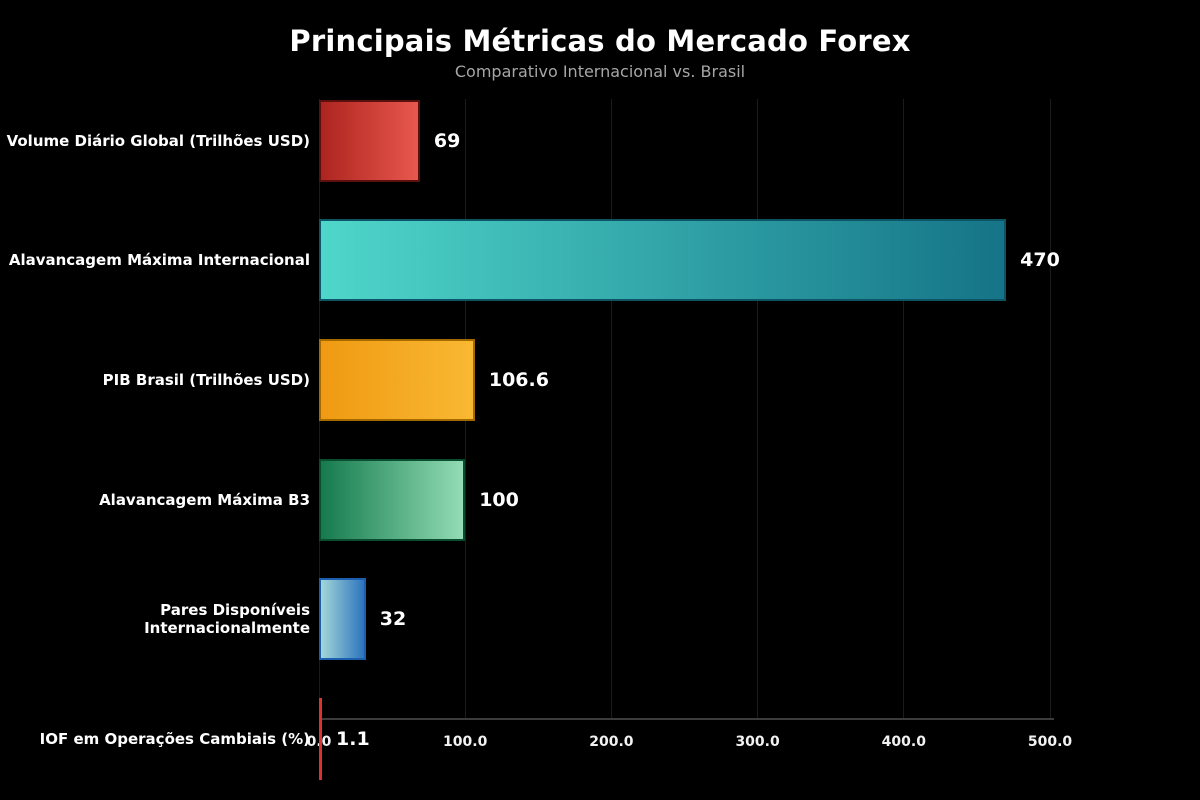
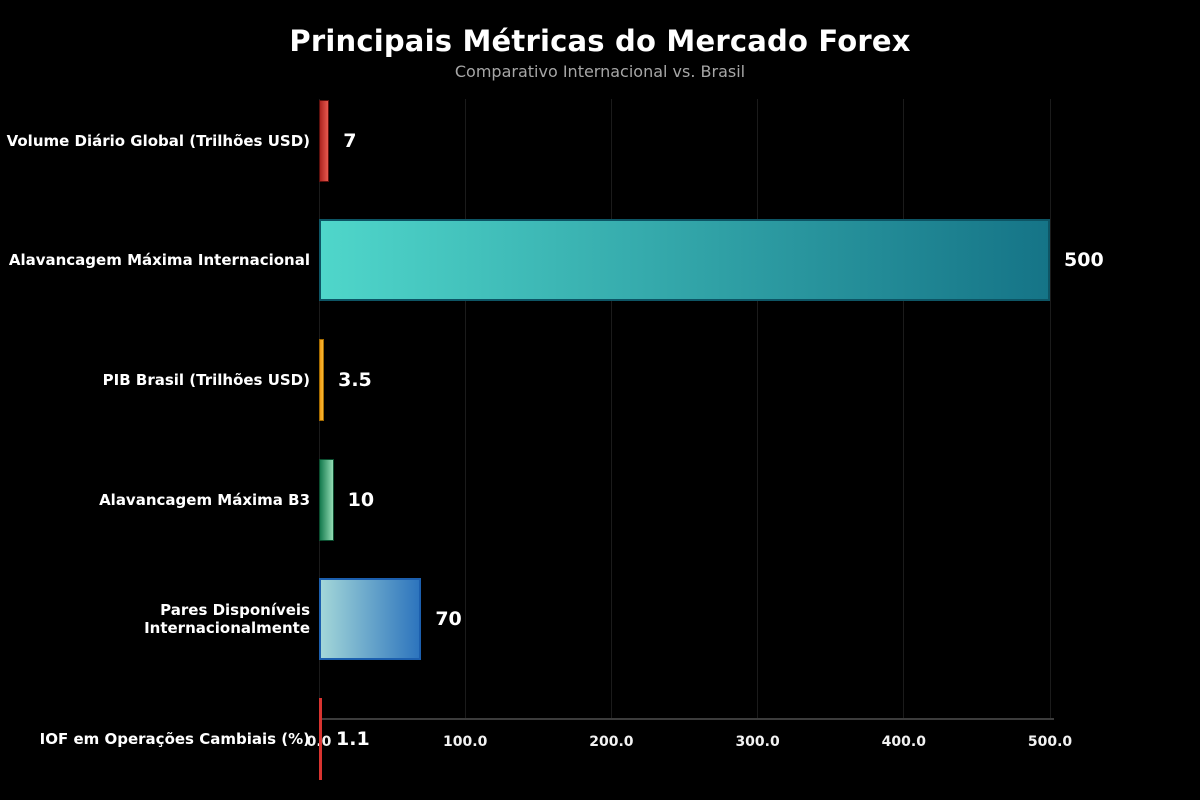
Volume Diário Global (Trilhões USD): 69 -> 7
Alavancagem Máxima Internacional: 470 -> 500
PIB Brasil (Trilhões USD): 106.6 -> 3.5
Alavancagem Máxima B3: 100 -> 10
Pares Disponíveis Internacionalmente: 32 -> 70
